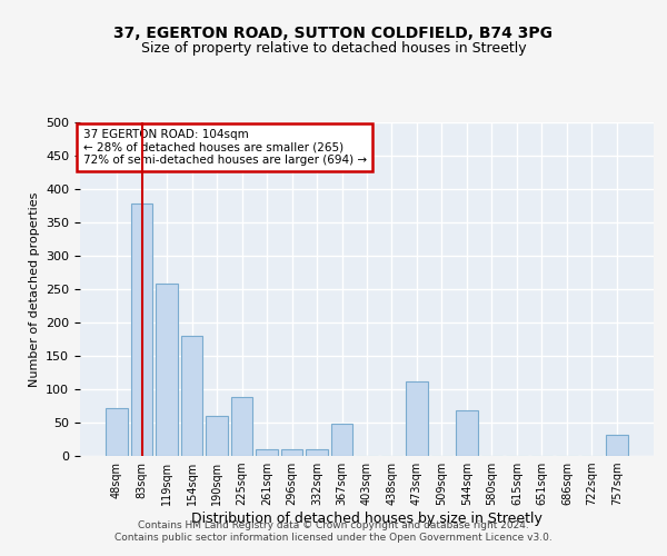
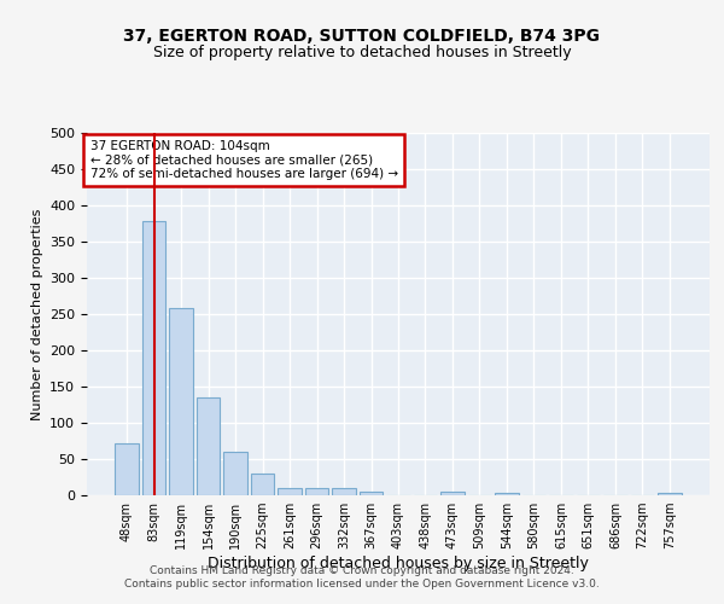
154sqm: 180 -> 135
225sqm: 88 -> 30
367sqm: 48 -> 5
473sqm: 112 -> 5
544sqm: 68 -> 4
757sqm: 32 -> 4
